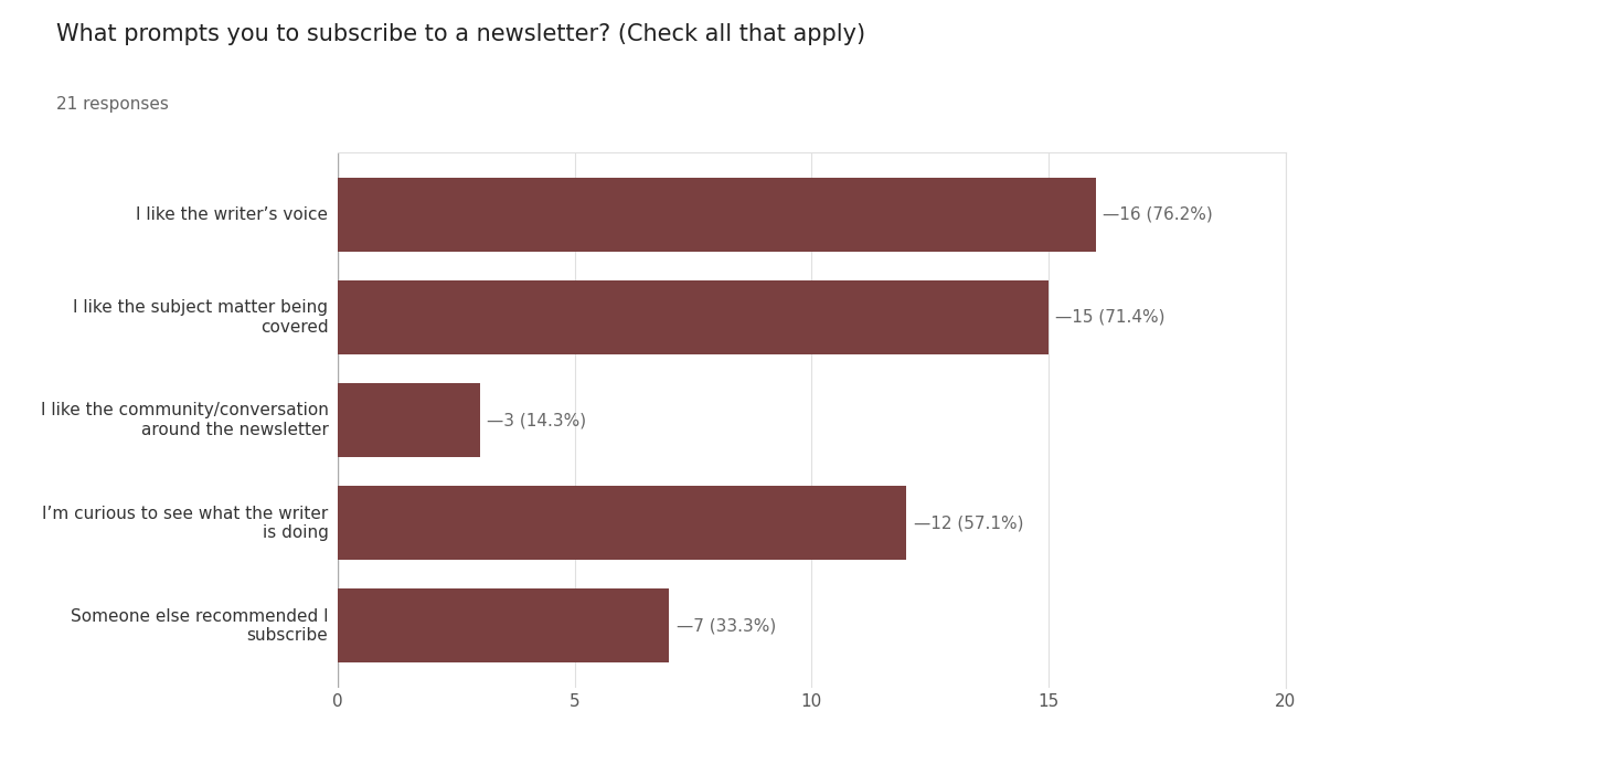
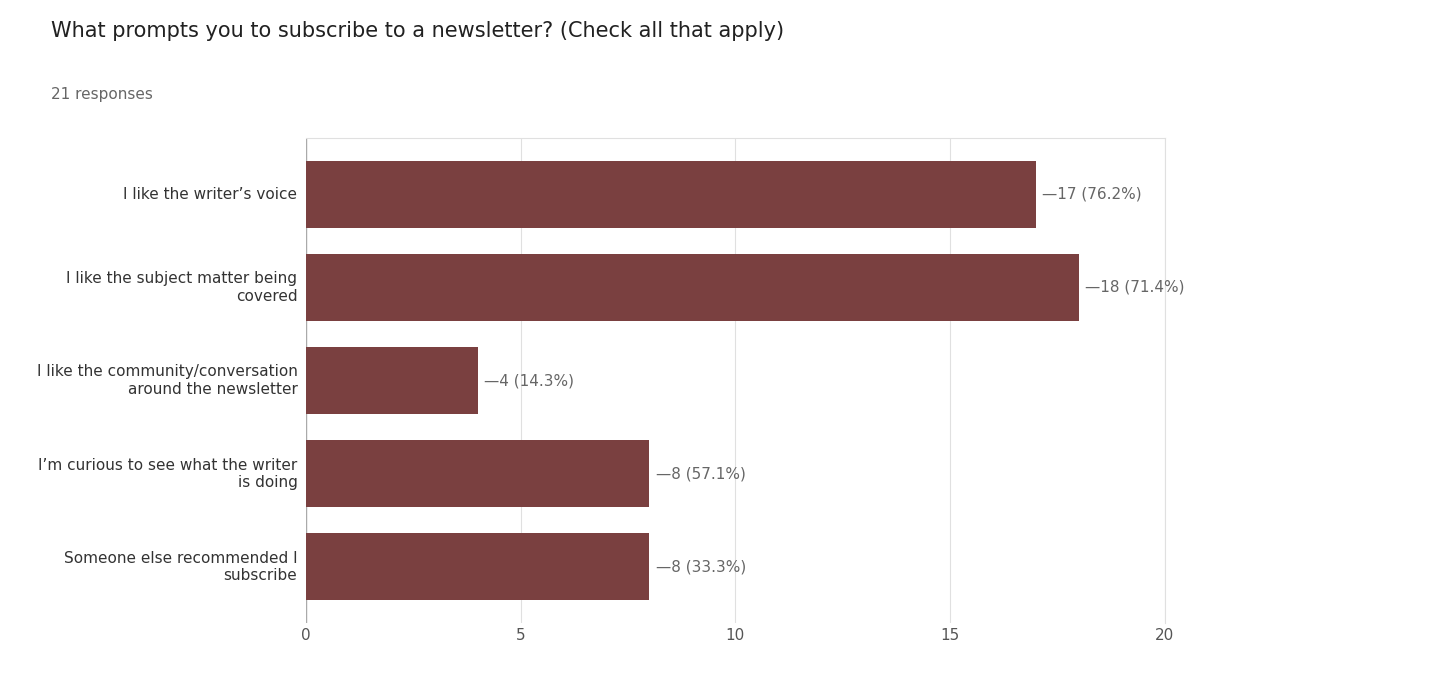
I like the writer’s voice: —16 -> —17
I like the subject matter being covered: —15 -> —18
I like the community/conversation around the newsletter: —3 -> —4
I’m curious to see what the writer is doing: —12 -> —8
Someone else recommended I subscribe: —7 -> —8
